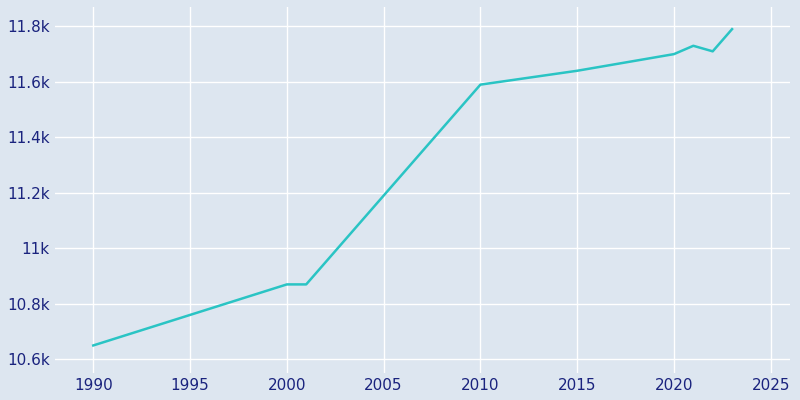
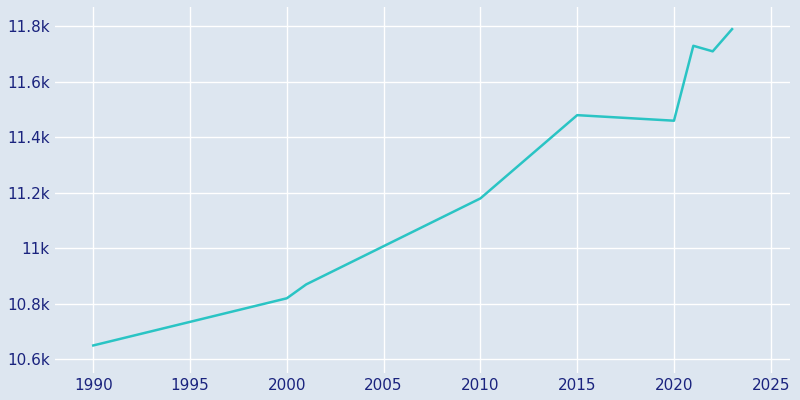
2000: 10.87k -> 10.82k
2010: 11.59k -> 11.18k
2015: 11.64k -> 11.48k
2020: 11.70k -> 11.46k
